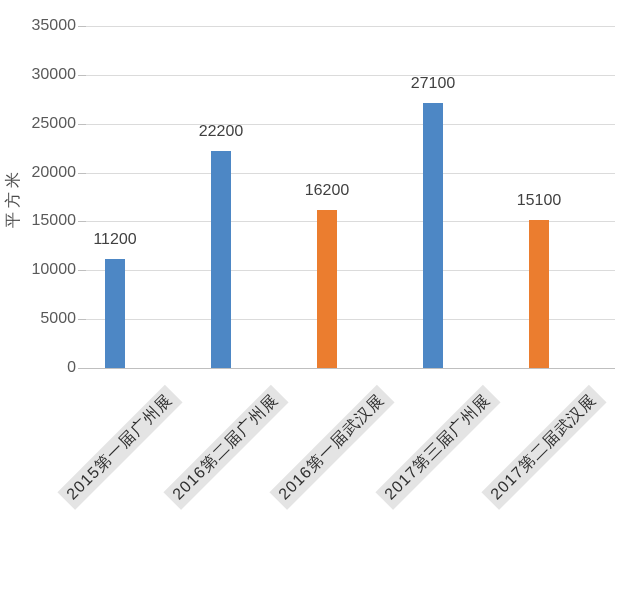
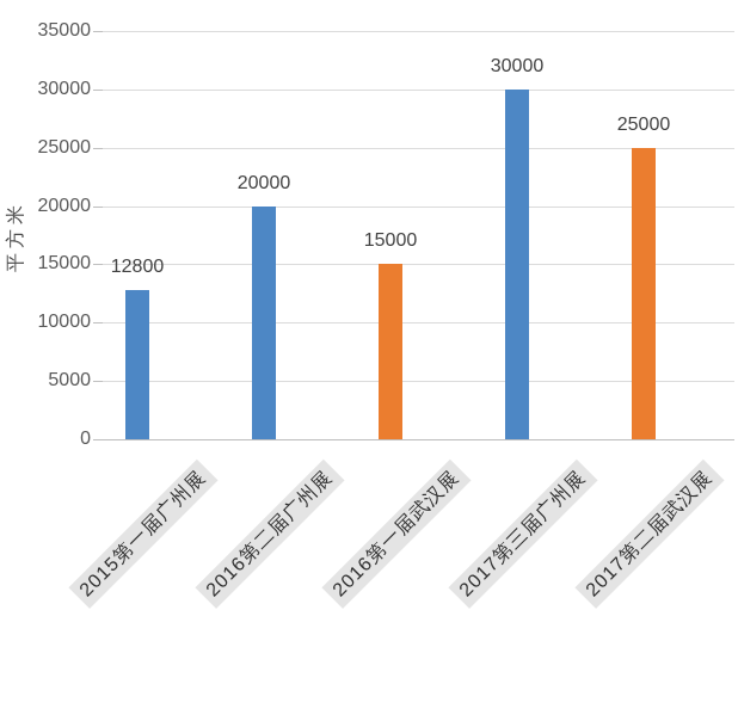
2015第一届广州展: 11200 -> 12800
2016第二届广州展: 22200 -> 20000
2016第一届武汉展: 16200 -> 15000
2017第三届广州展: 27100 -> 30000
2017第二届武汉展: 15100 -> 25000
